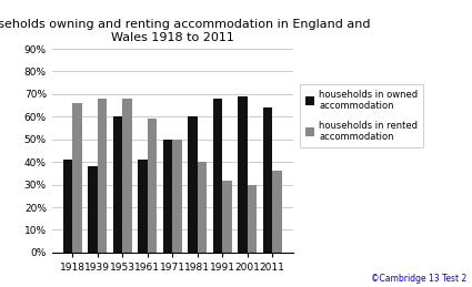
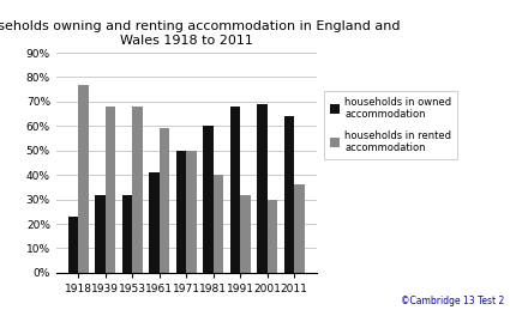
households in owned accommodation/1918: 41% -> 23%
households in rented accommodation/1918: 66% -> 77%
households in owned accommodation/1939: 38% -> 32%
households in owned accommodation/1953: 60% -> 32%
